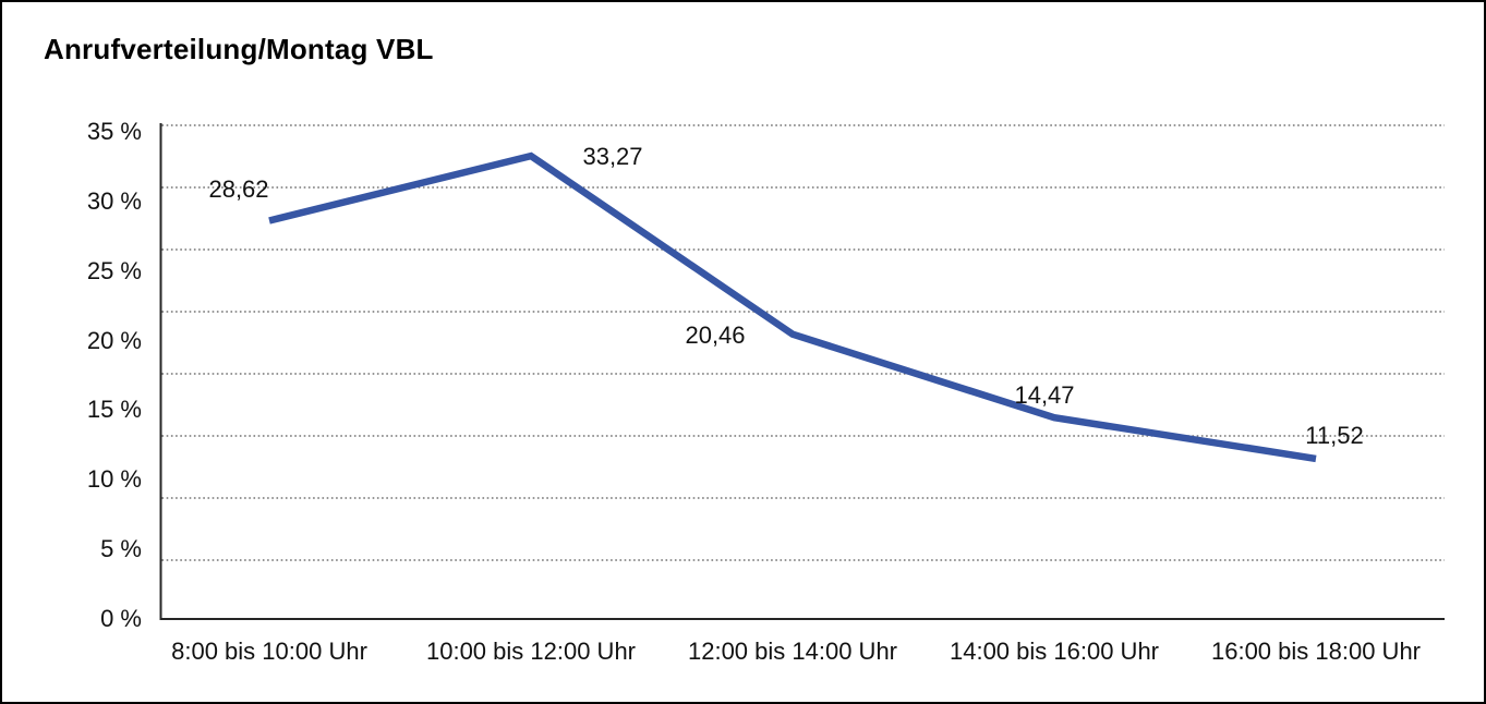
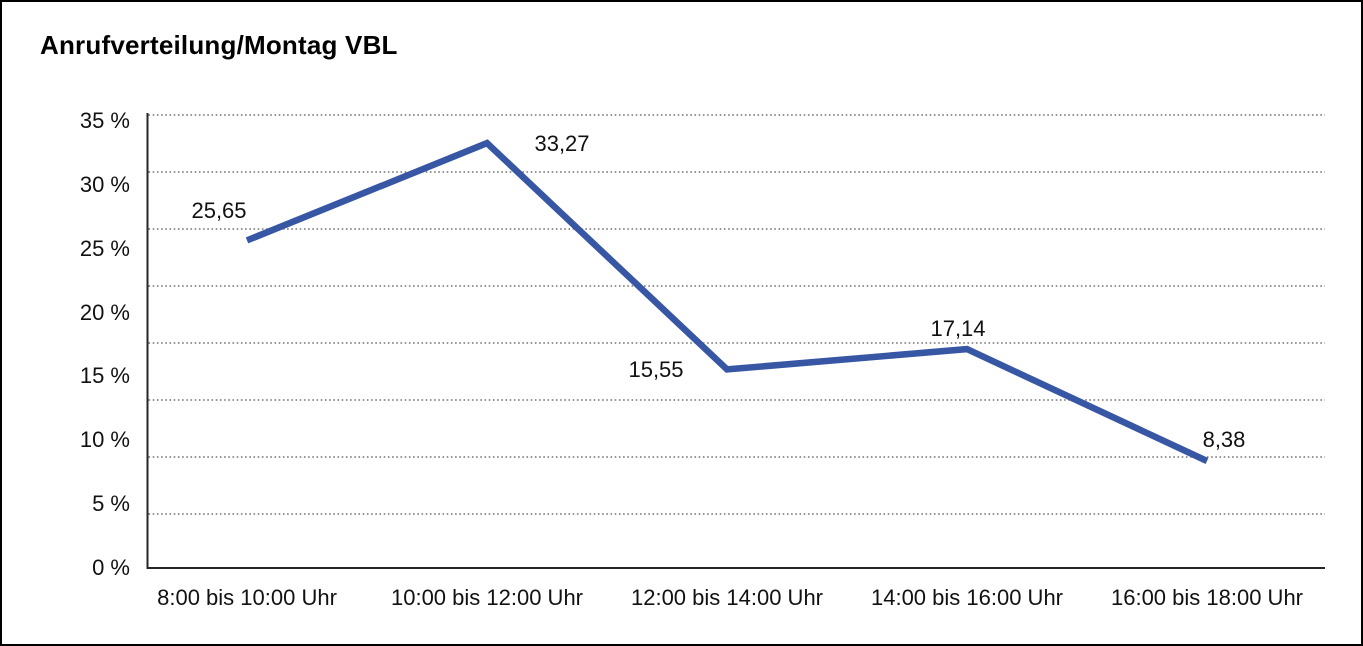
8:00 bis 10:00 Uhr: 28,62 -> 25,65
12:00 bis 14:00 Uhr: 20,46 -> 15,55
14:00 bis 16:00 Uhr: 14,47 -> 17,14
16:00 bis 18:00 Uhr: 11,52 -> 8,38
